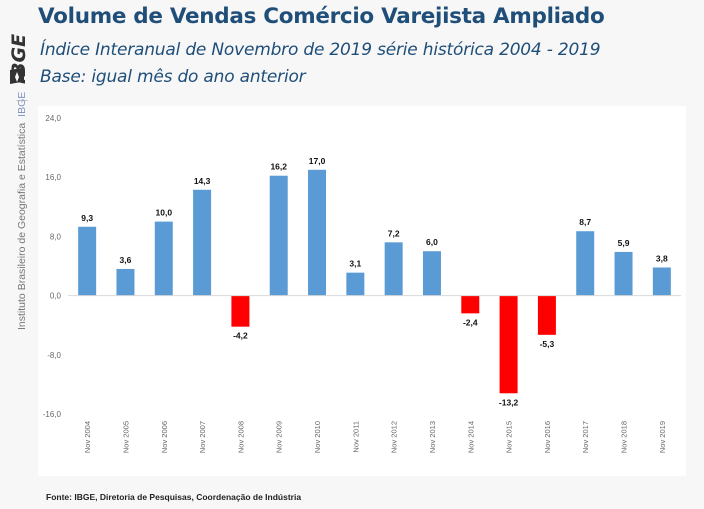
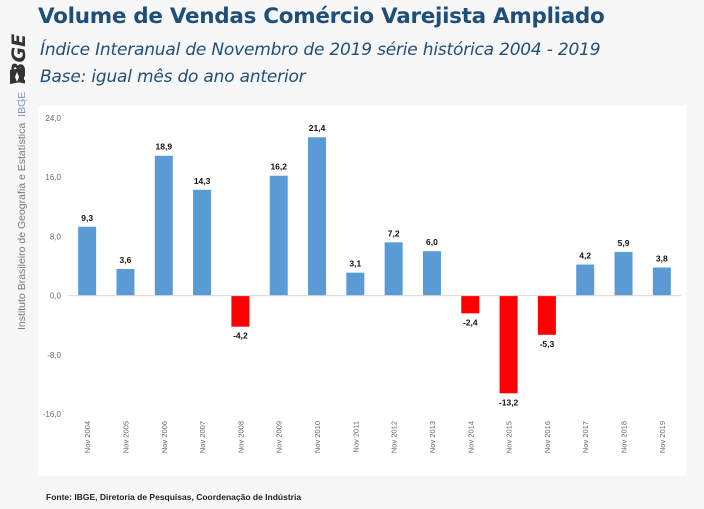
Nov 2006: 10,0 -> 18,9
Nov 2010: 17,0 -> 21,4
Nov 2017: 8,7 -> 4,2
